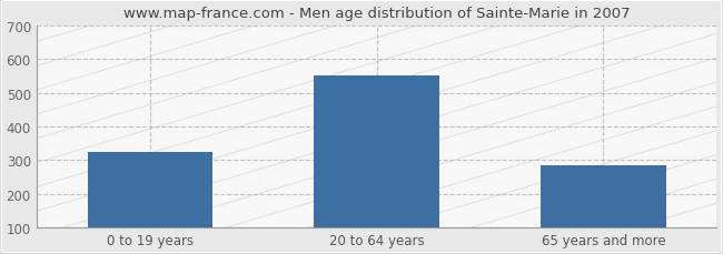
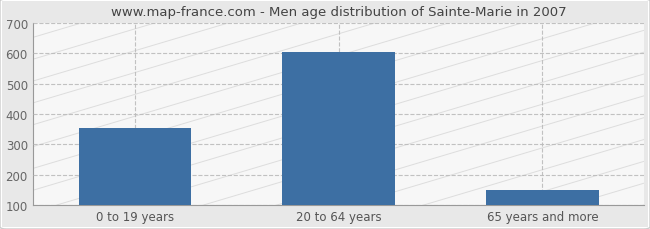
0 to 19 years: 325 -> 355
20 to 64 years: 550 -> 605
65 years and more: 285 -> 150
